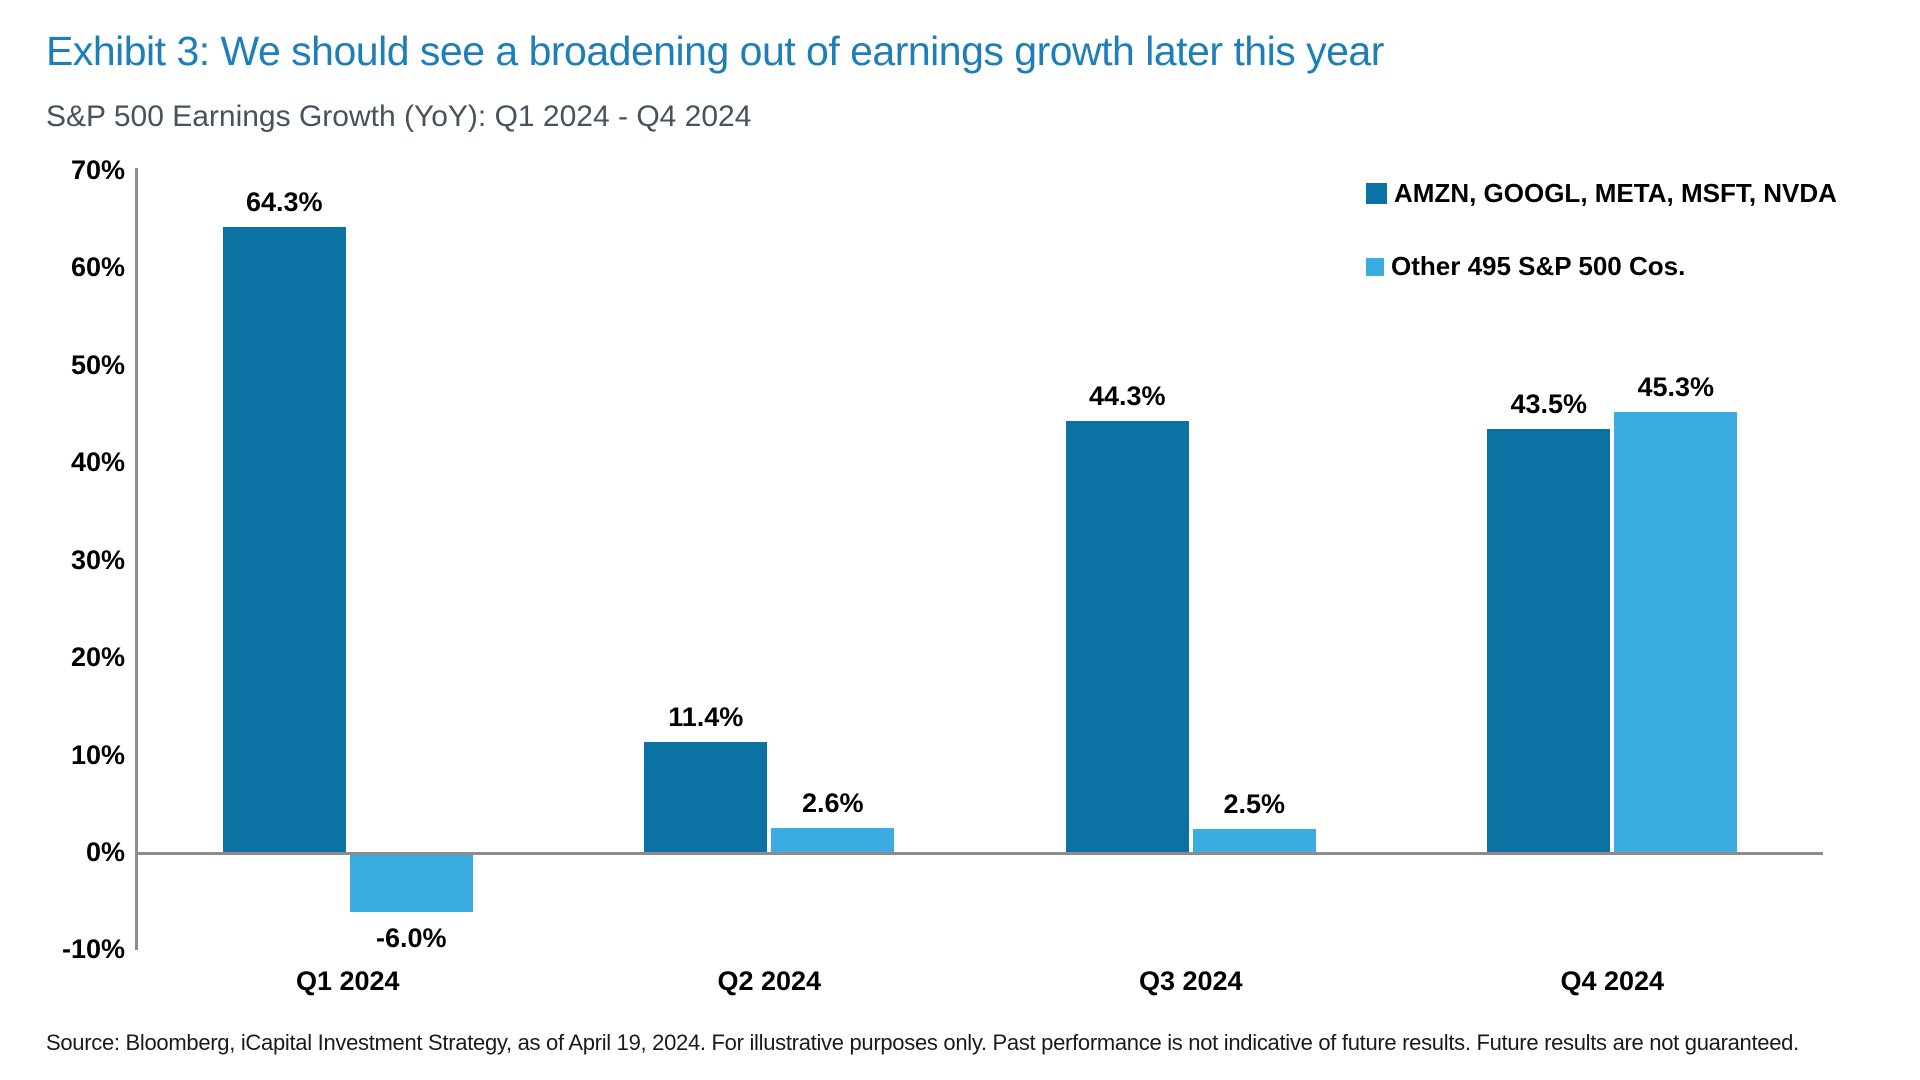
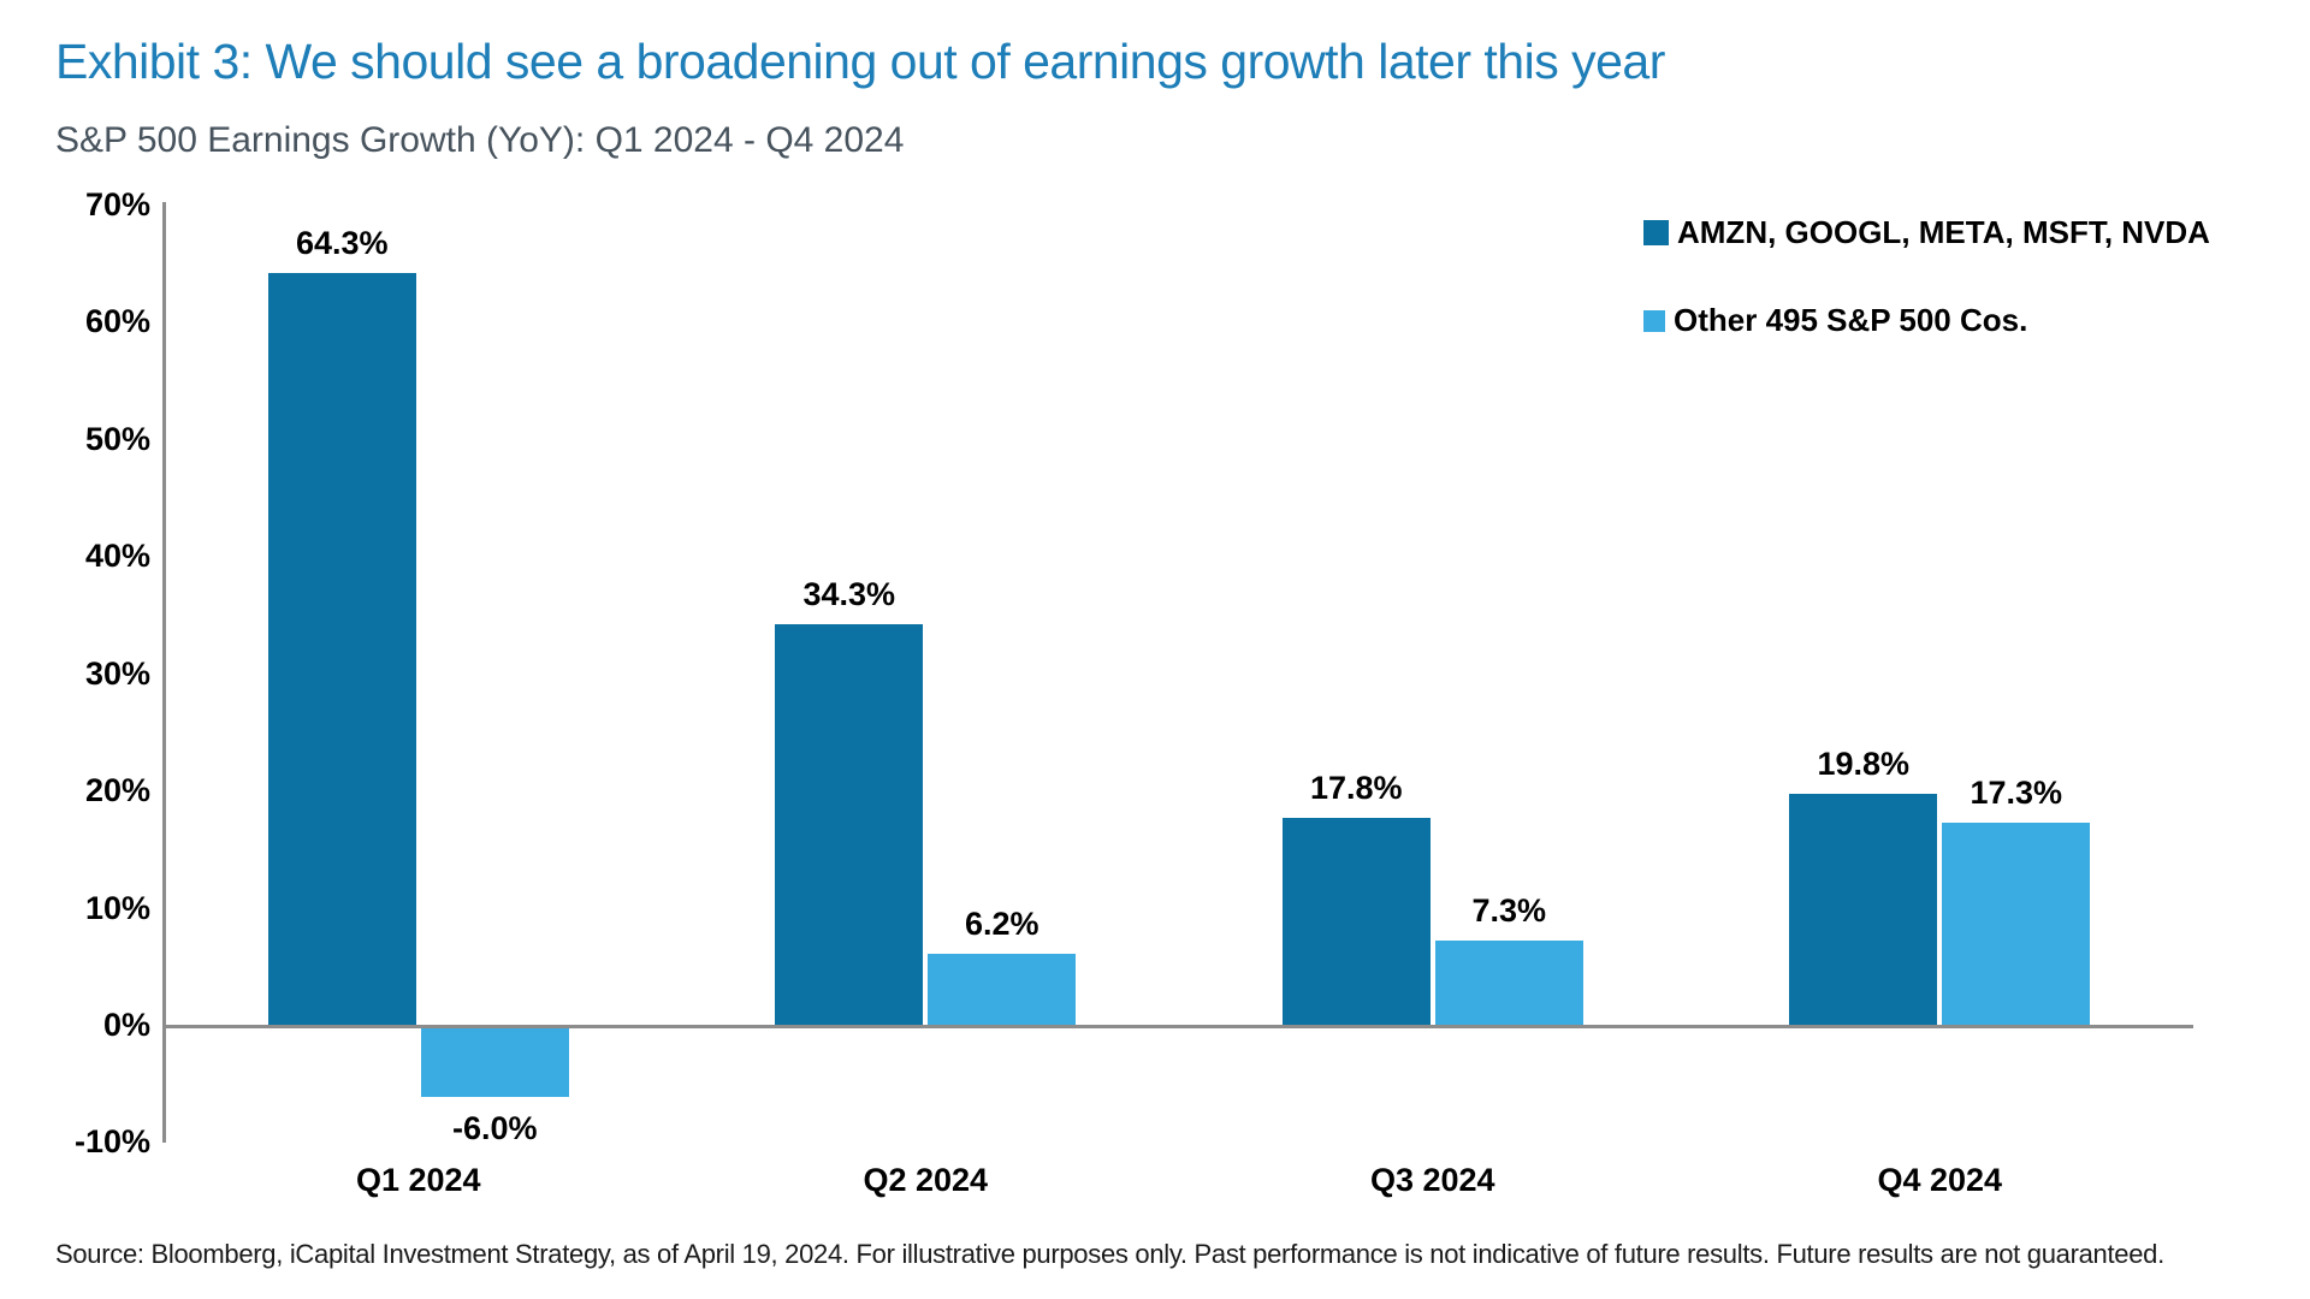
AMZN, GOOGL, META, MSFT, NVDA/Q2 2024: 11.4% -> 34.3%
Other 495 S&P 500 Cos./Q2 2024: 2.6% -> 6.2%
AMZN, GOOGL, META, MSFT, NVDA/Q3 2024: 44.3% -> 17.8%
Other 495 S&P 500 Cos./Q3 2024: 2.5% -> 7.3%
AMZN, GOOGL, META, MSFT, NVDA/Q4 2024: 43.5% -> 19.8%
Other 495 S&P 500 Cos./Q4 2024: 45.3% -> 17.3%
